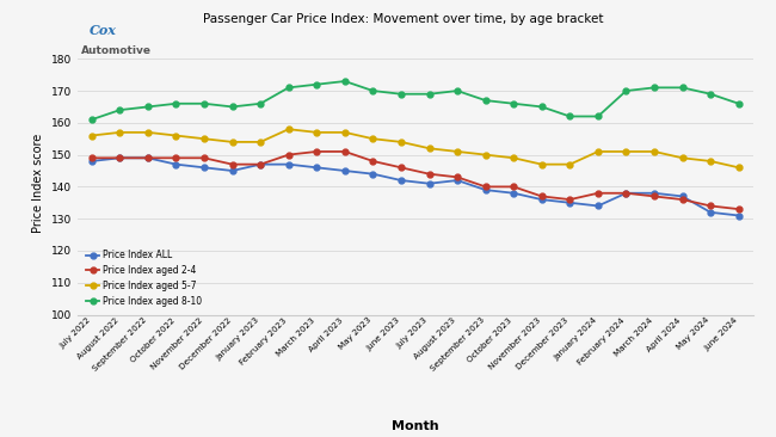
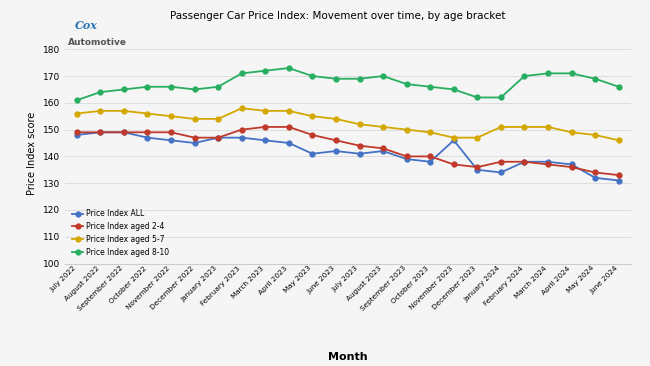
Price Index ALL/May 2023: 144 -> 141
Price Index ALL/November 2023: 136 -> 146
